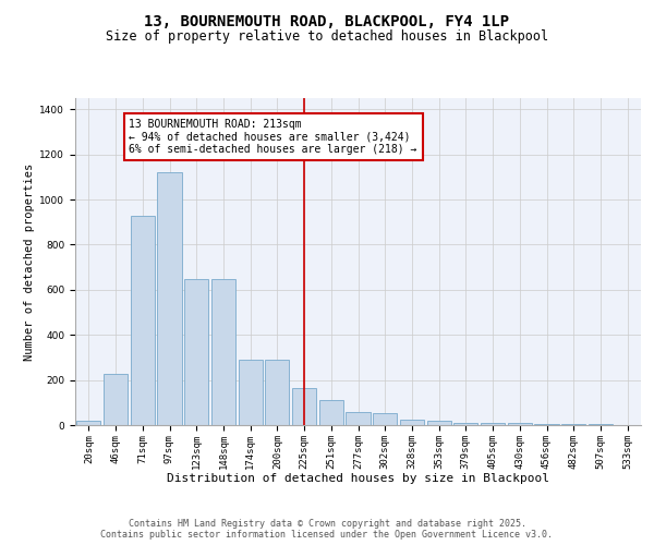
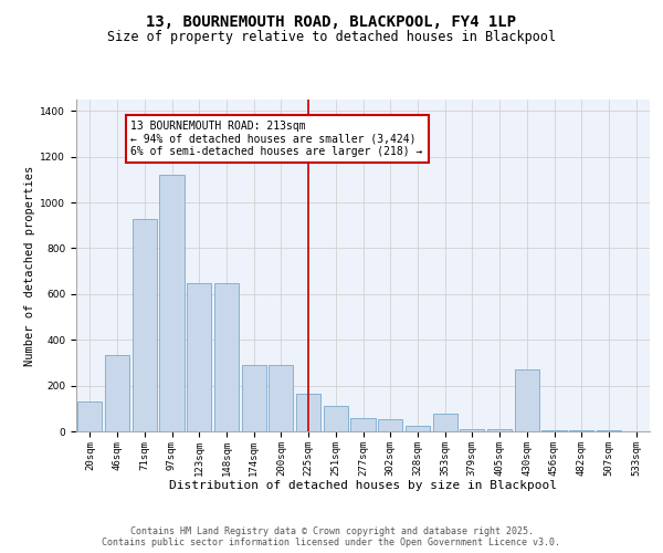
20sqm: 20 -> 130
46sqm: 225 -> 335
353sqm: 20 -> 75
430sqm: 10 -> 270
